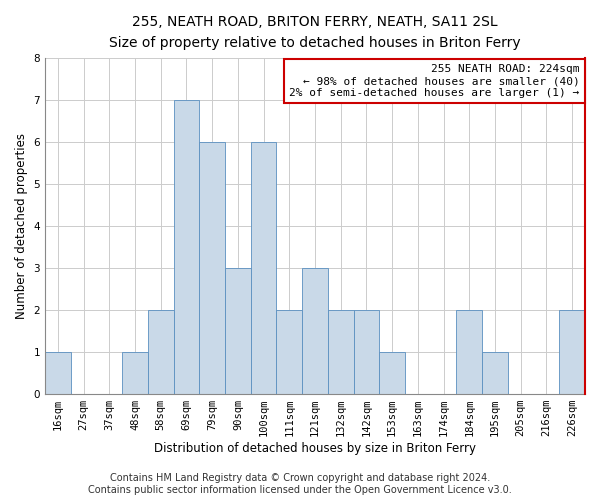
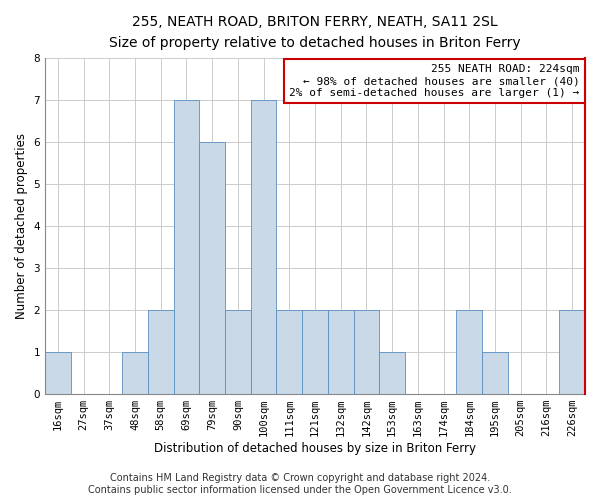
90sqm: 3 -> 2
100sqm: 6 -> 7
121sqm: 3 -> 2
